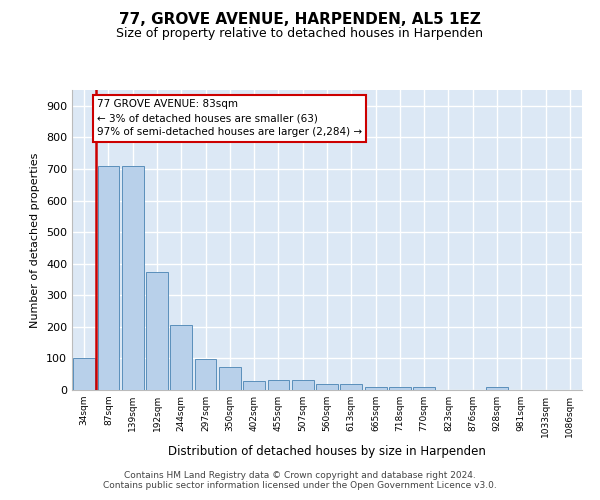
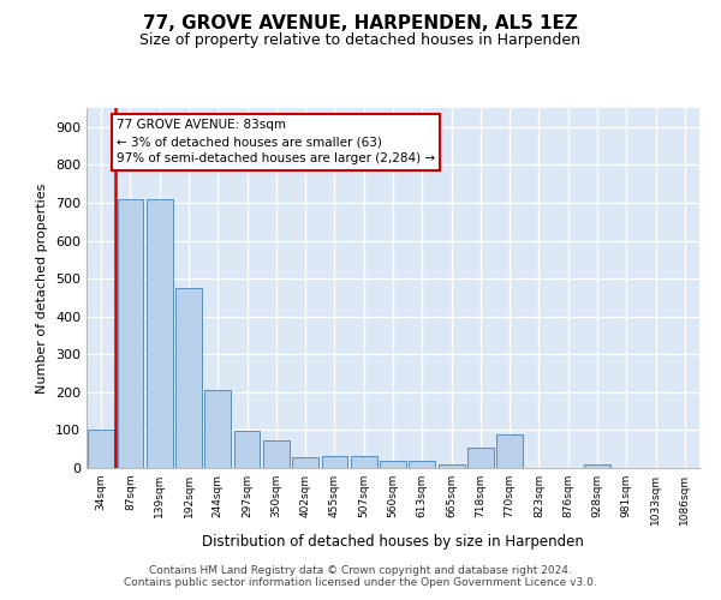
192sqm: 375 -> 475
718sqm: 9 -> 55
770sqm: 10 -> 90
